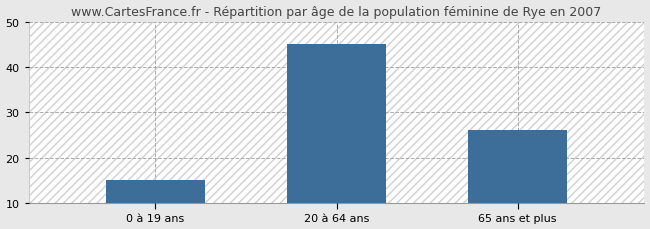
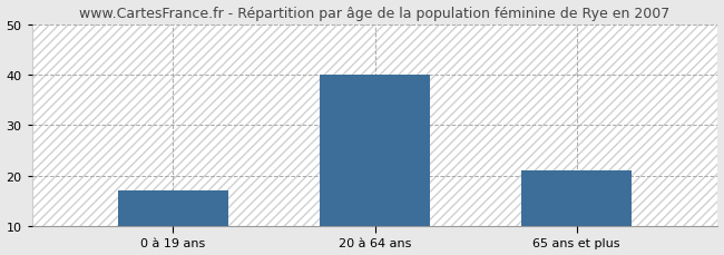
0 à 19 ans: 15 -> 17
20 à 64 ans: 45 -> 40
65 ans et plus: 26 -> 21
